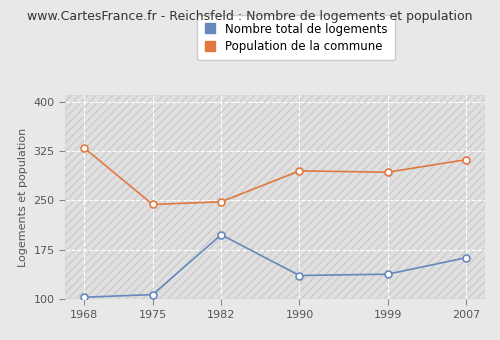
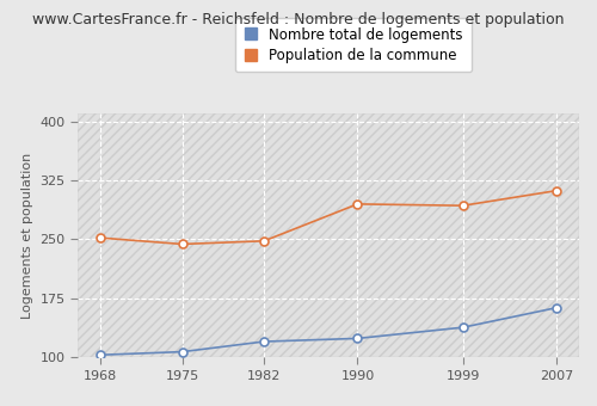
Population de la commune/1968: 330 -> 252
Nombre total de logements/1982: 198 -> 120
Nombre total de logements/1990: 136 -> 124
